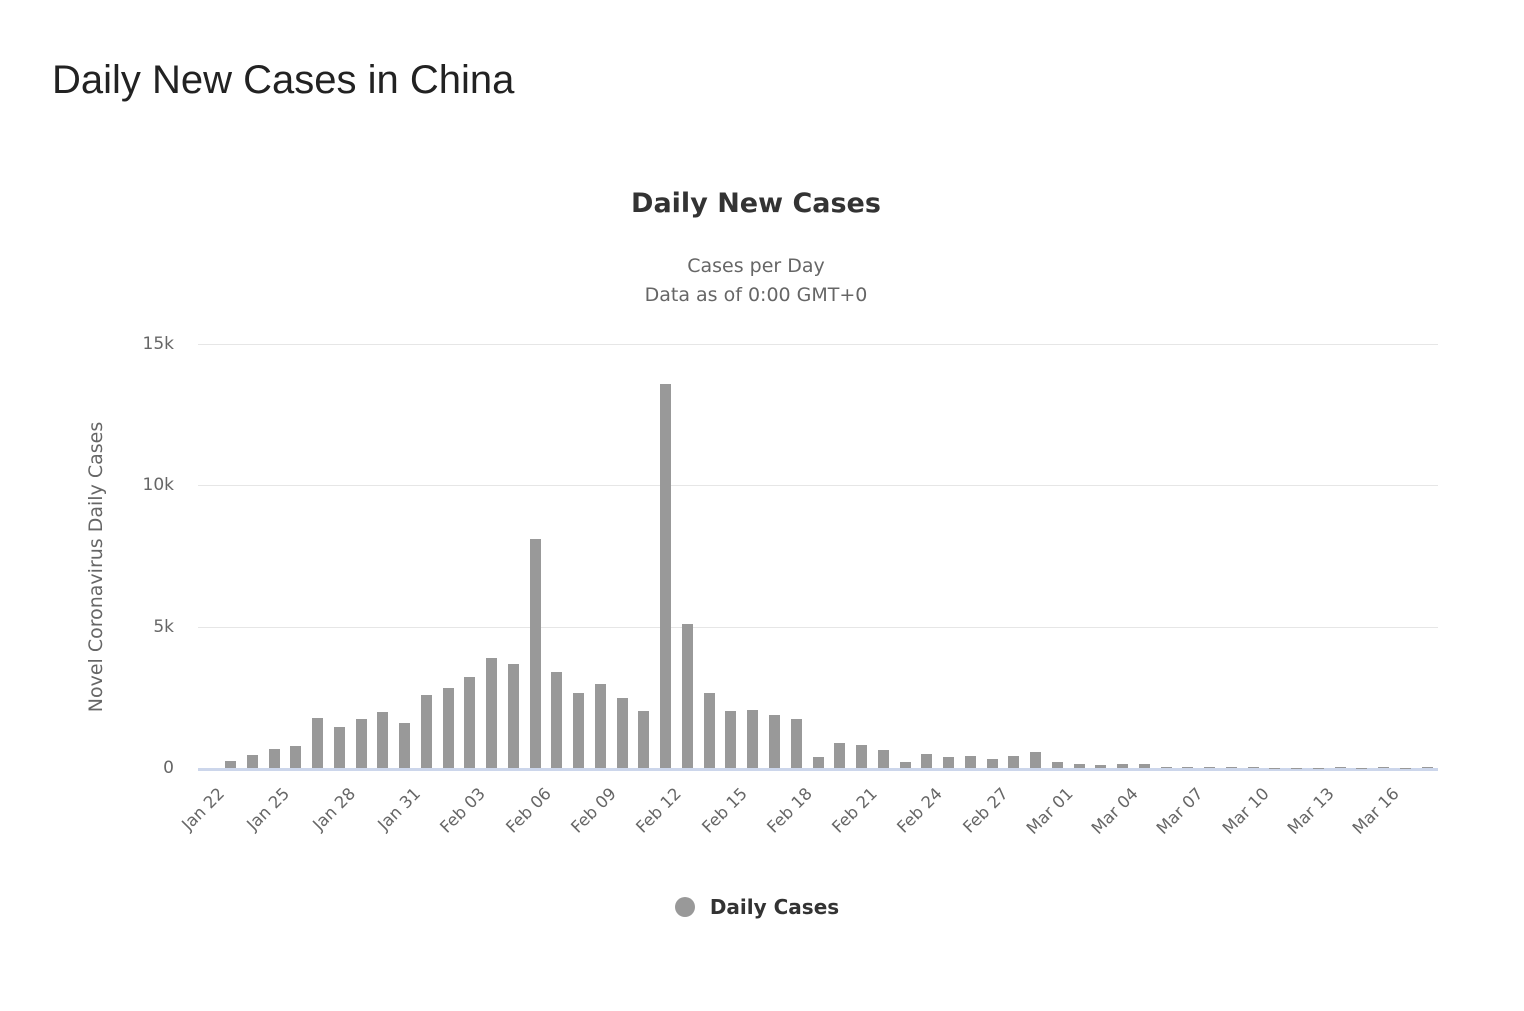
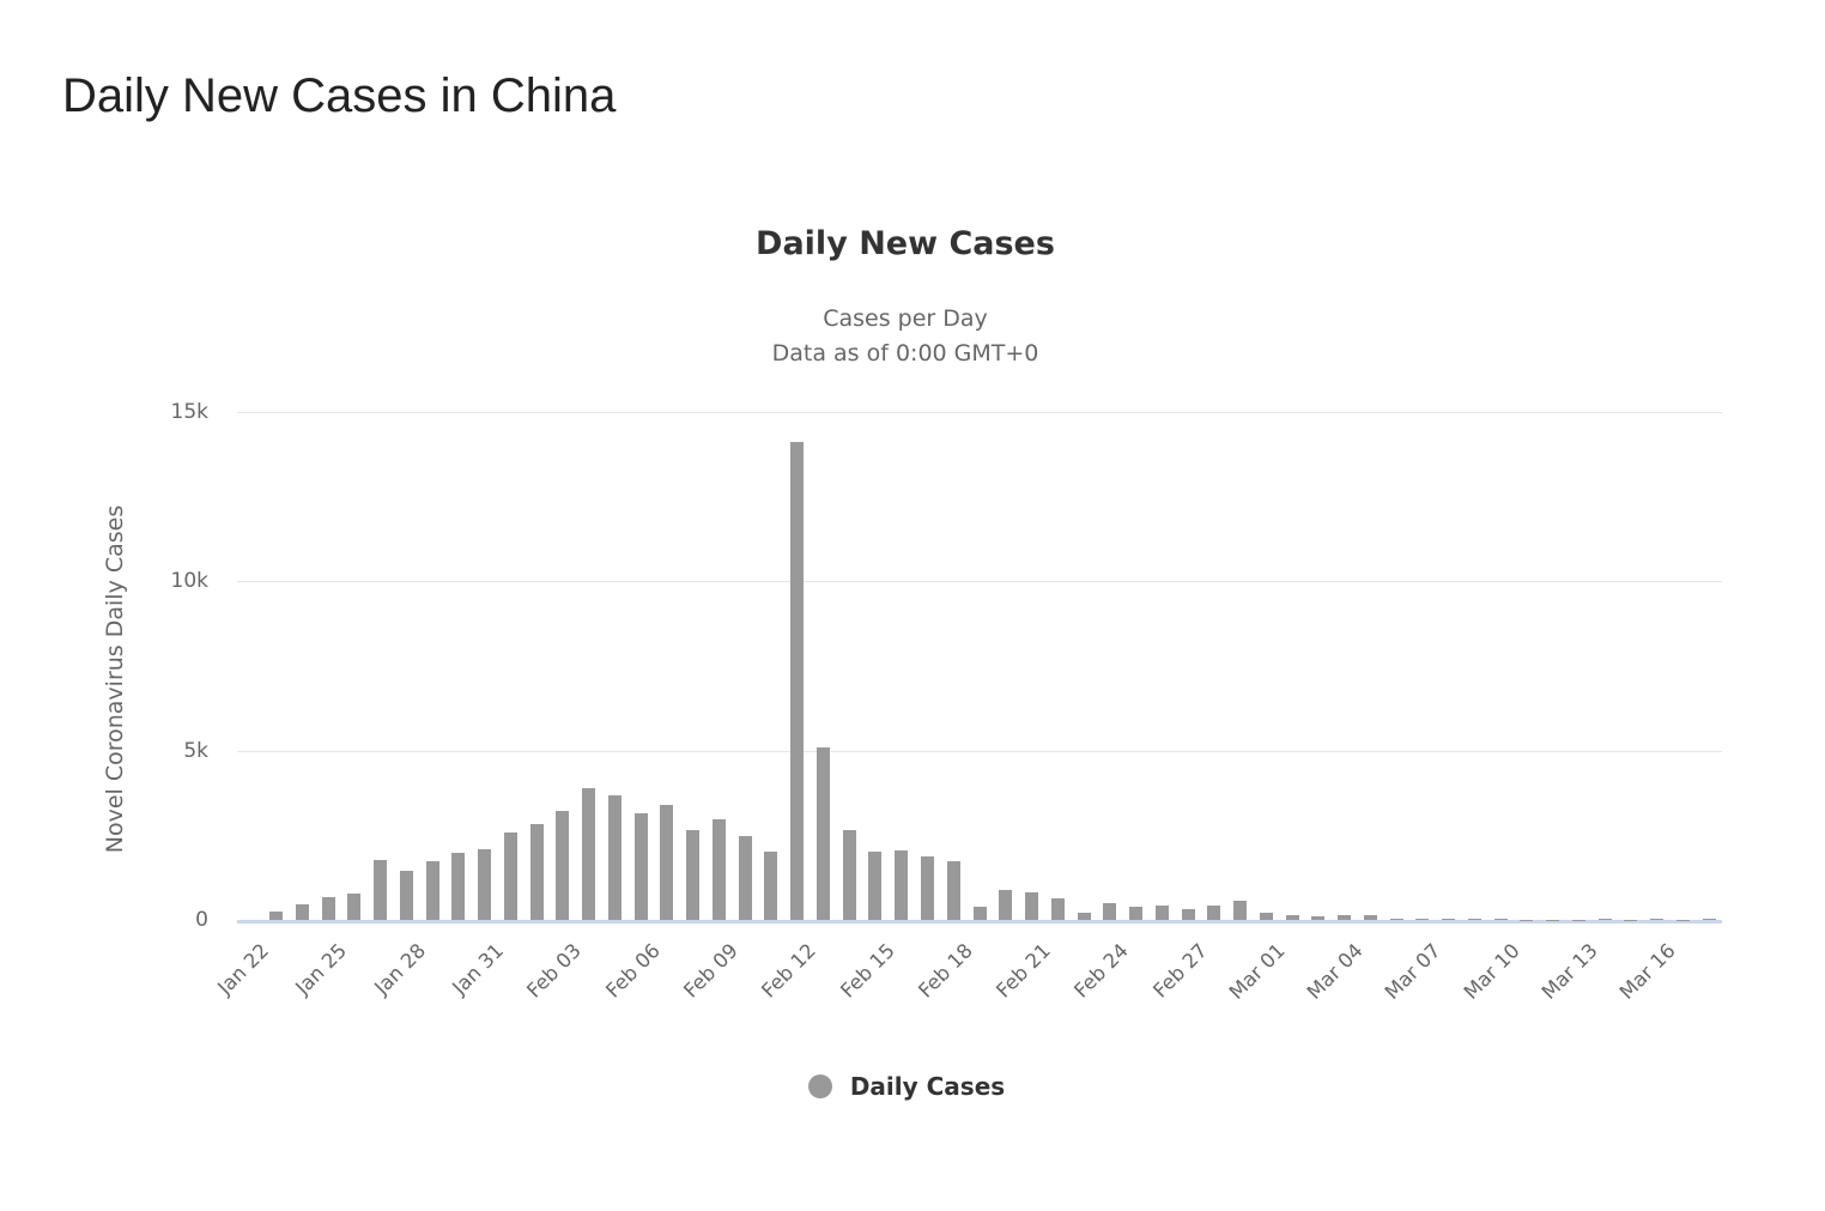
Jan 31: 1.6k -> 2.1k
Feb 06: 8.1k -> 3.1k
Feb 12: 13.6k -> 14.1k
